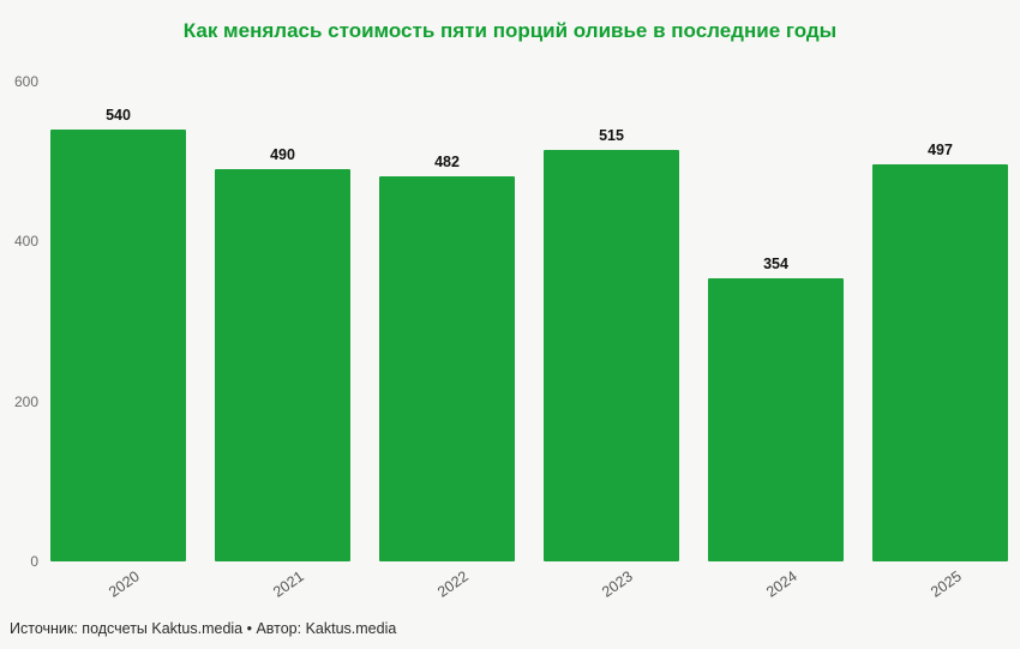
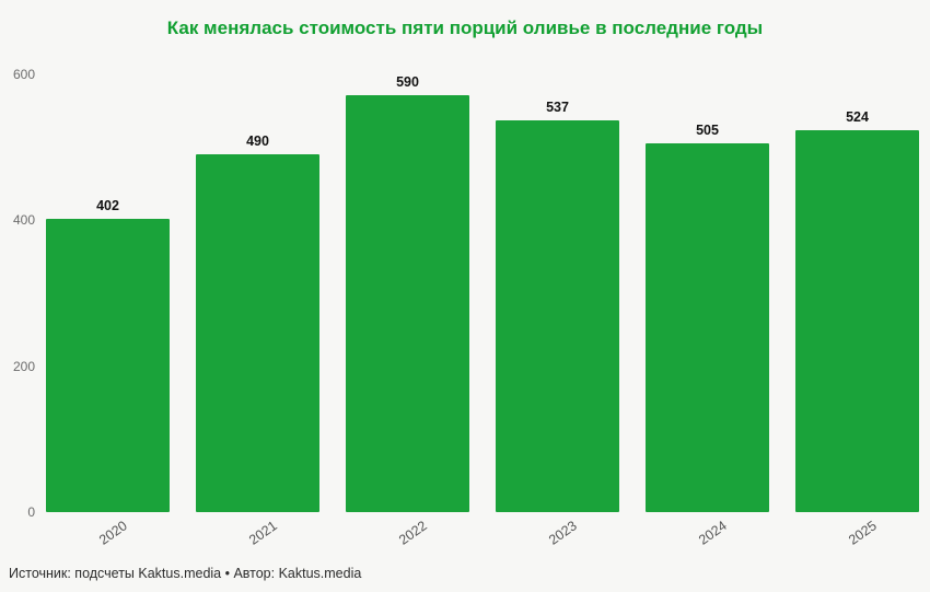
2020: 540 -> 402
2022: 482 -> 590
2023: 515 -> 537
2024: 354 -> 505
2025: 497 -> 524
